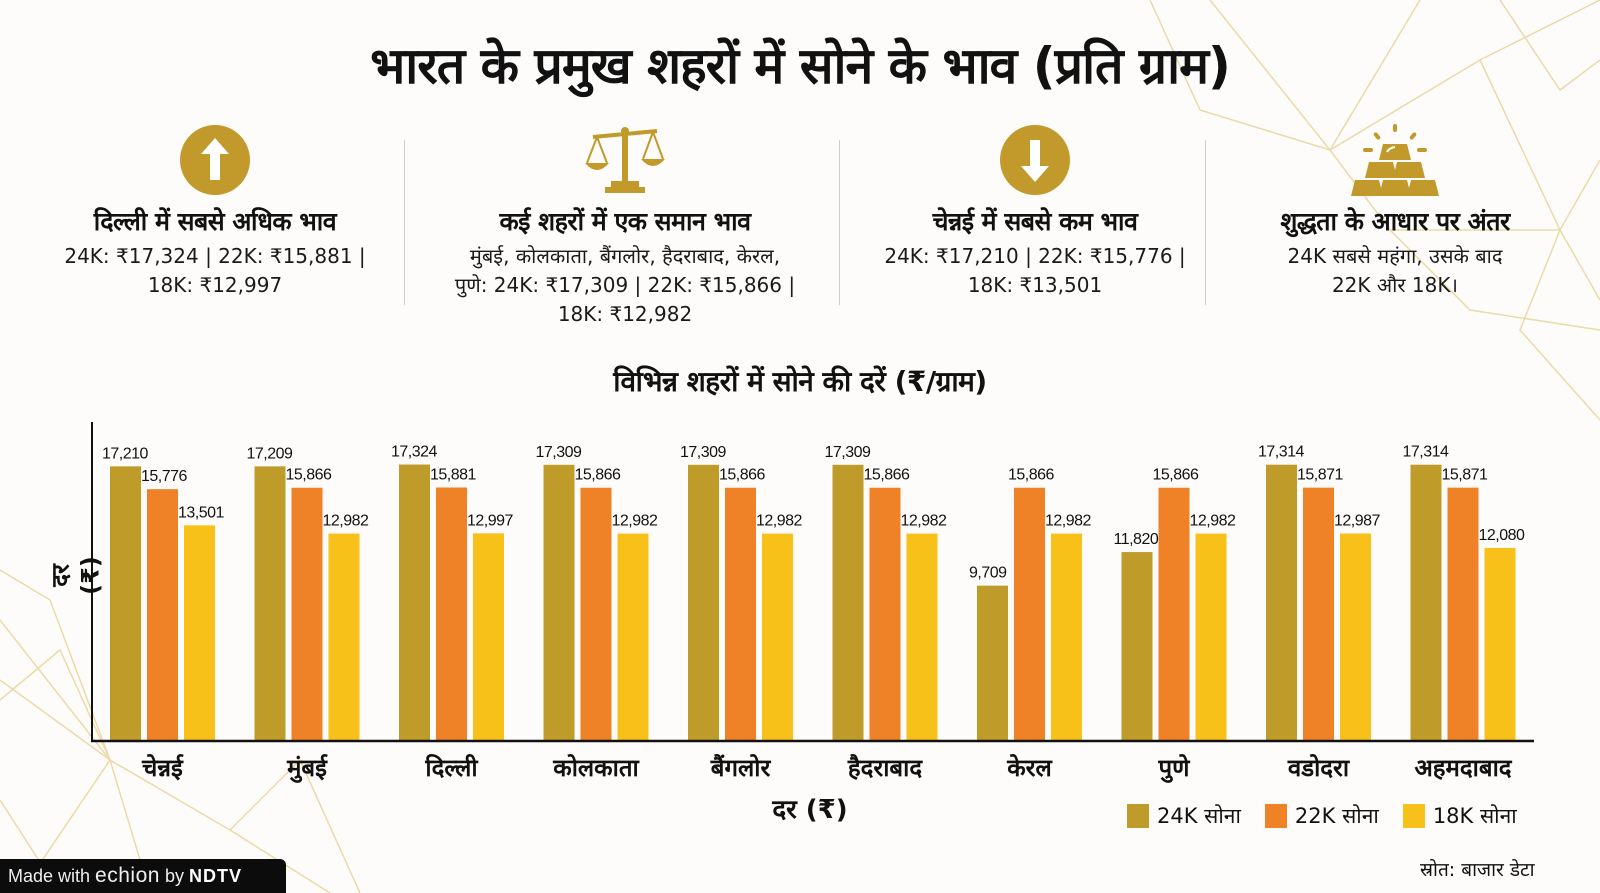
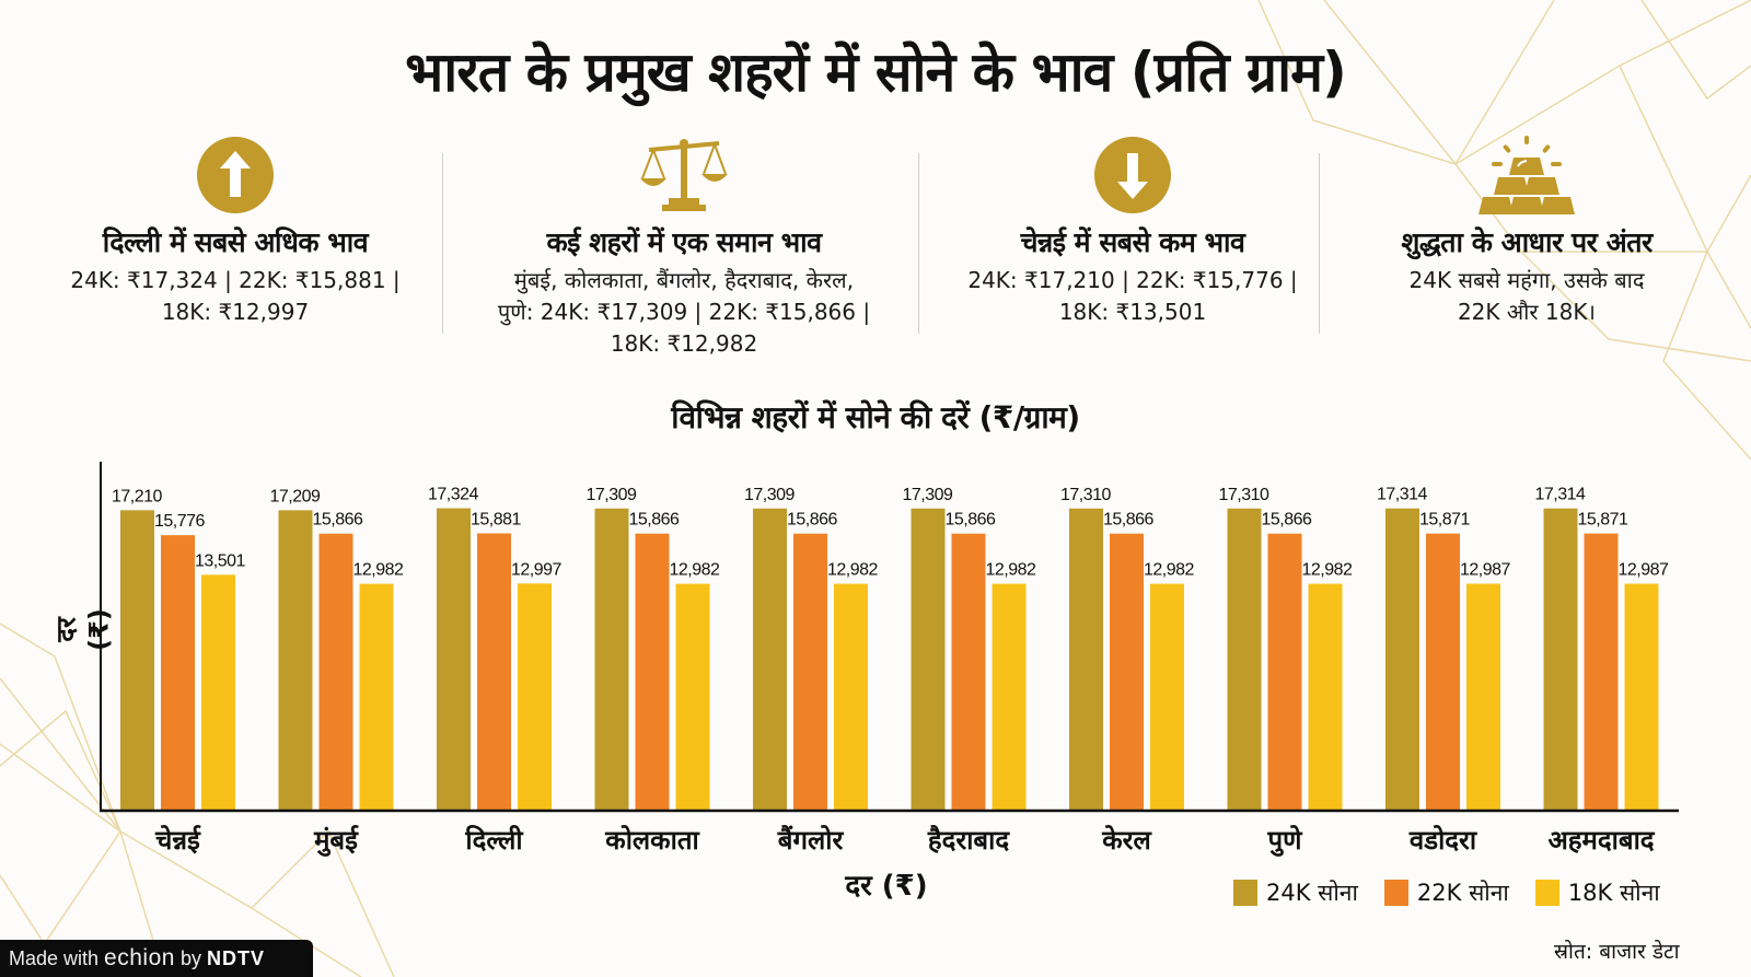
24K सोना/केरल: 9,709 -> 17,310
24K सोना/पुणे: 11,820 -> 17,310
18K सोना/अहमदाबाद: 12,080 -> 12,987
